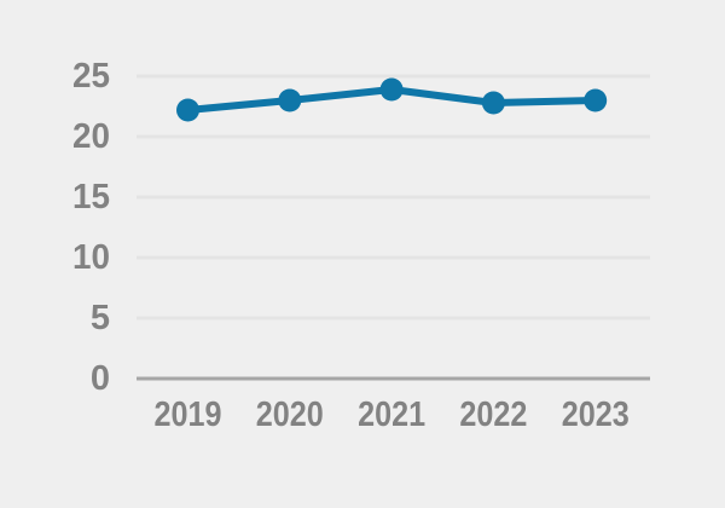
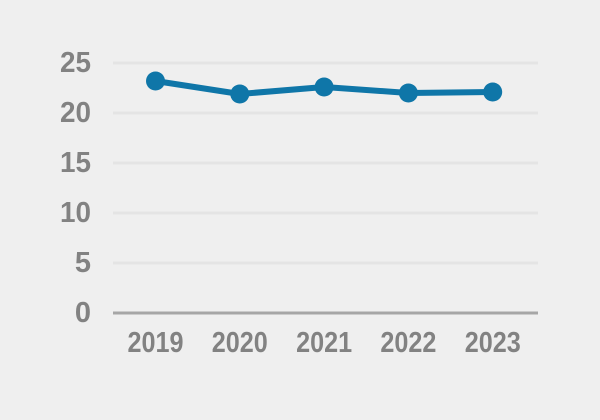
2019: 22.2 -> 23.2
2020: 23.0 -> 21.9
2021: 23.9 -> 22.6
2022: 22.8 -> 22.0
2023: 23.0 -> 22.1
